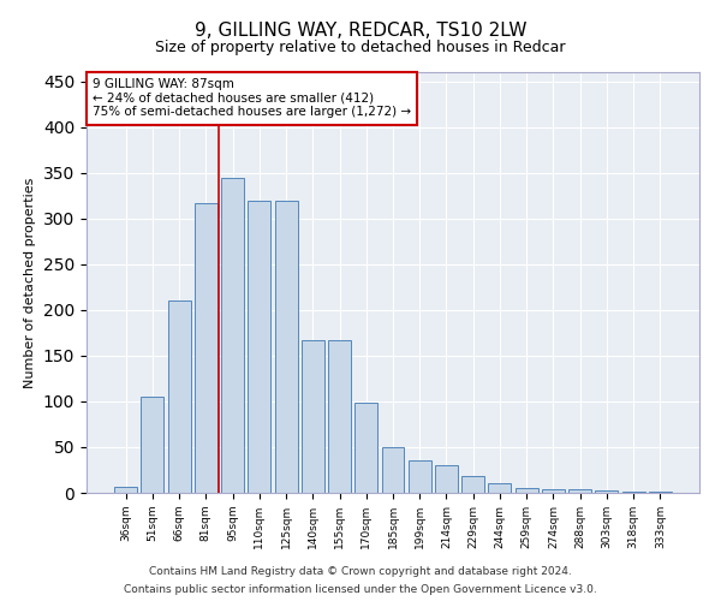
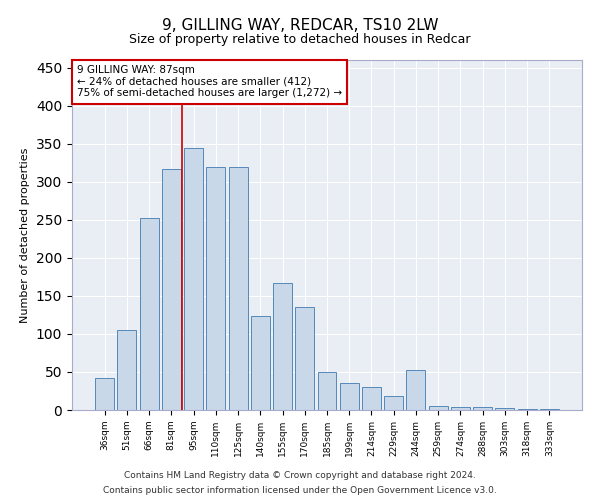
36sqm: 6 -> 42
66sqm: 210 -> 252
140sqm: 167 -> 124
170sqm: 98 -> 136
244sqm: 10 -> 52
